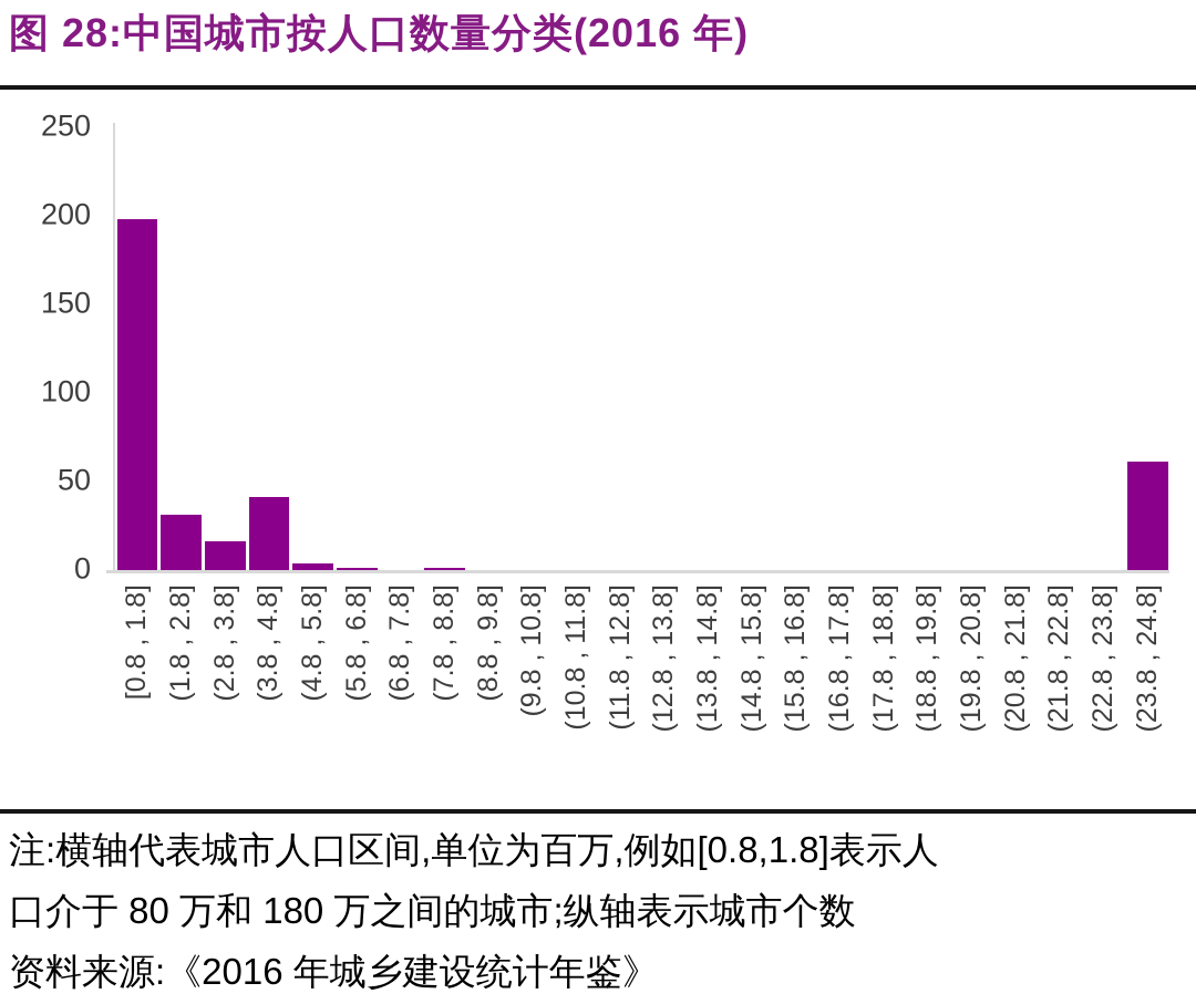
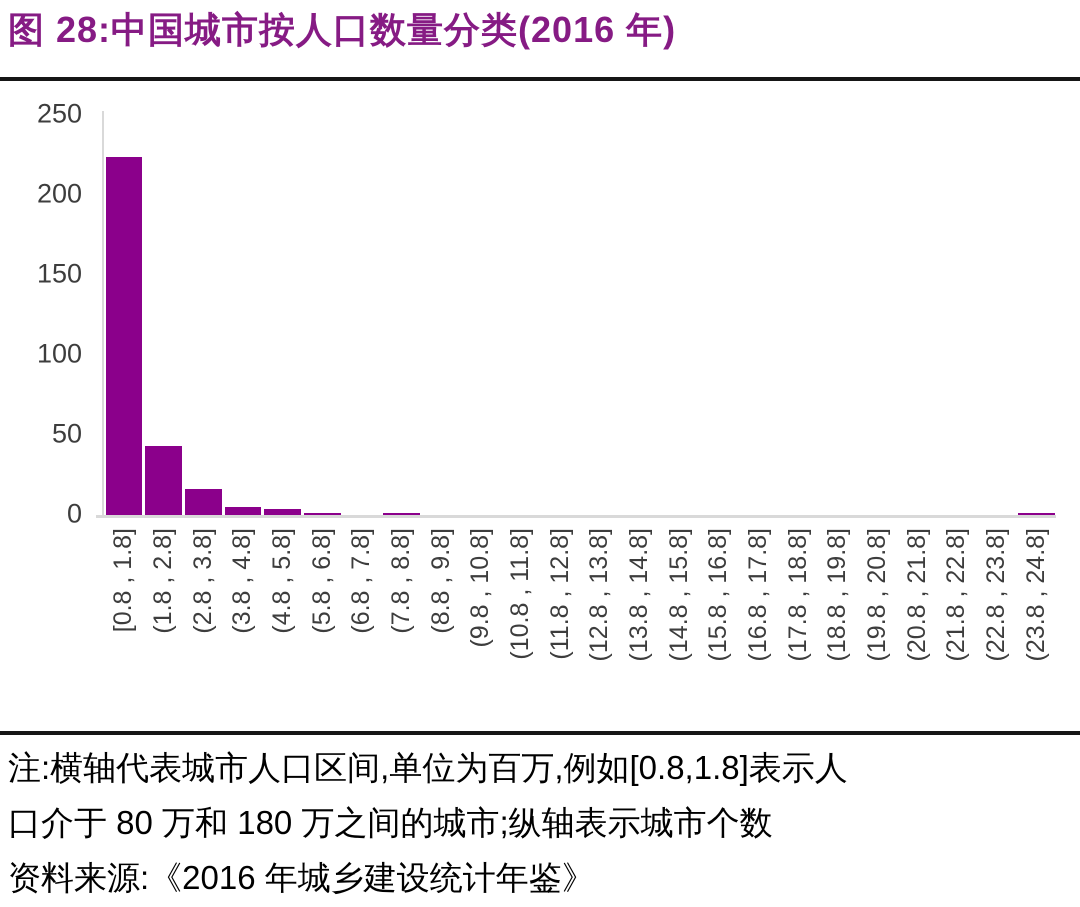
[0.8 , 1.8]: 198 -> 224
(1.8 , 2.8]: 31 -> 43
(3.8 , 4.8]: 41 -> 5
(23.8 , 24.8]: 61 -> 1
